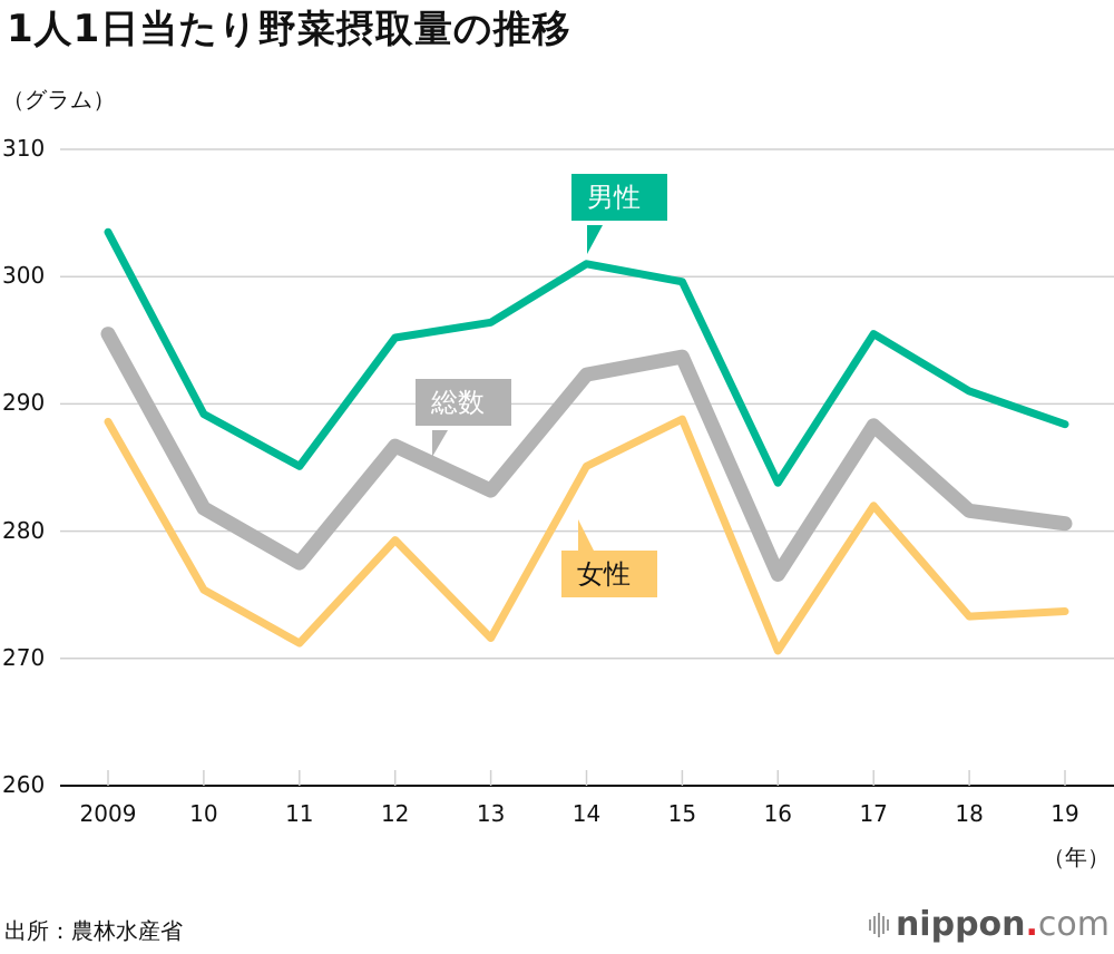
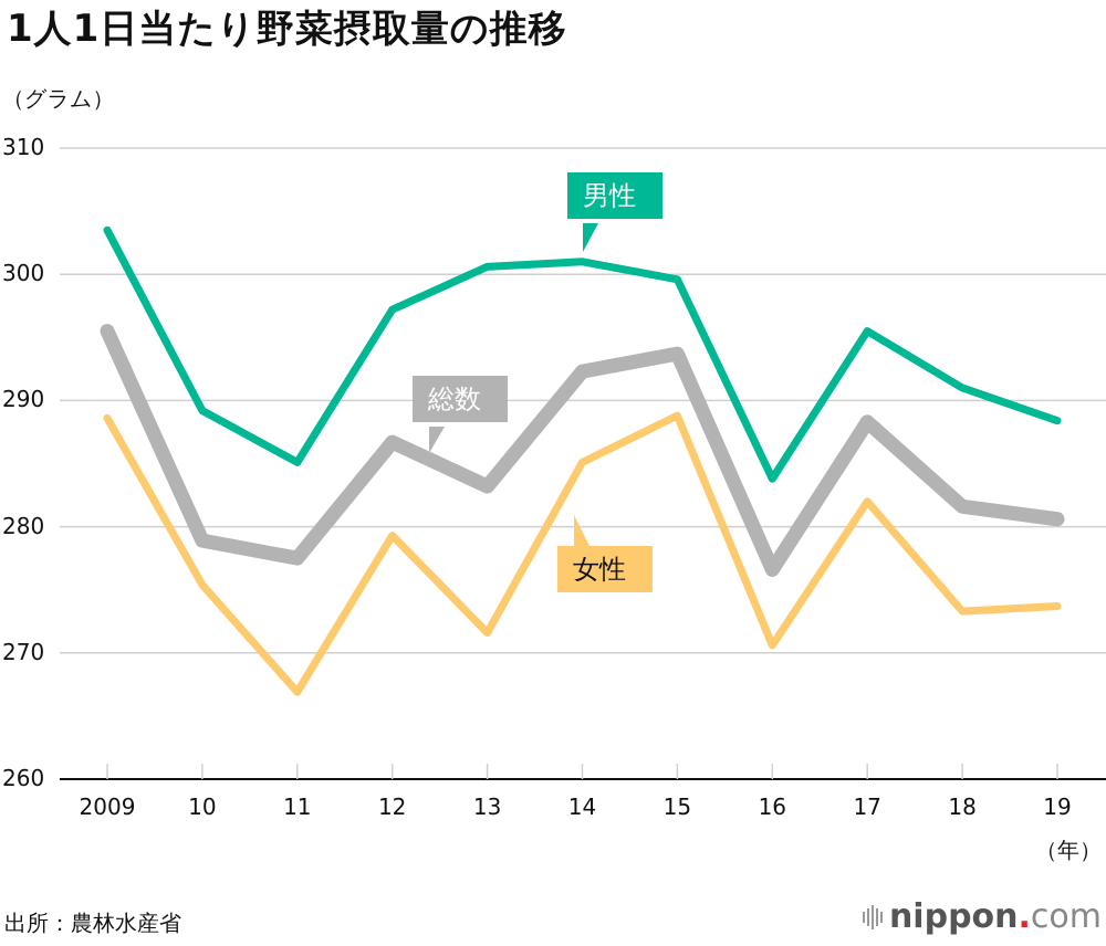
総数/10: 281.8 -> 278.9
女性/11: 271.2 -> 266.9
男性/12: 295.2 -> 297.2
男性/13: 296.4 -> 300.6
